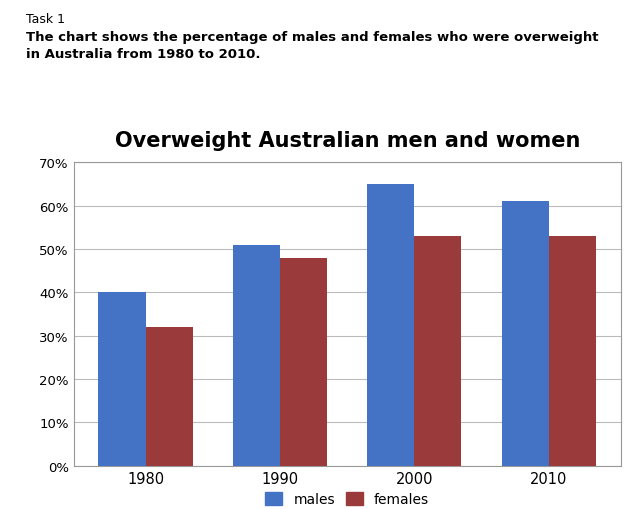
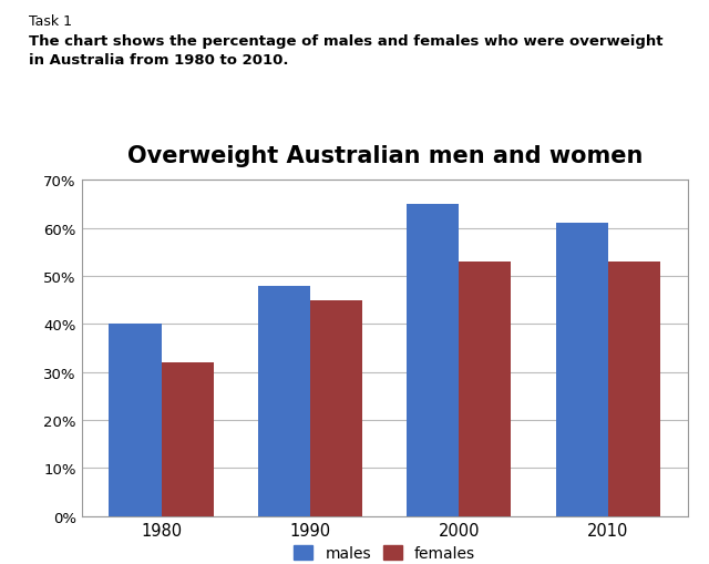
males/1990: 51% -> 48%
females/1990: 48% -> 45%
